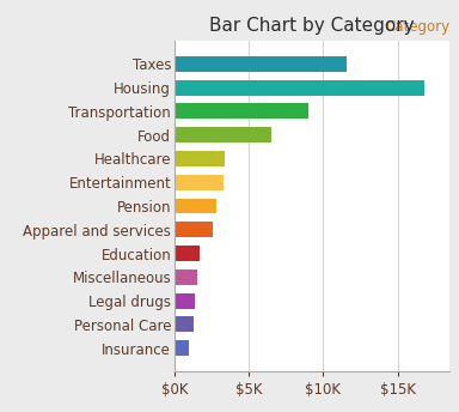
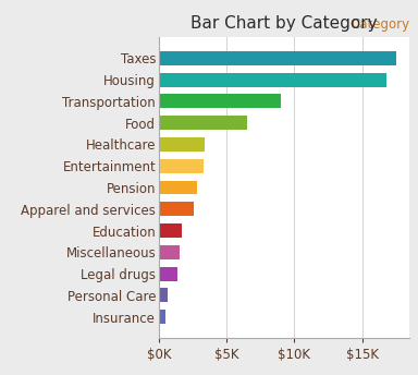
Taxes: $11.6K -> $17.5K
Personal Care: $1.3K -> $0.6K
Insurance: $1.0K -> $0.4K
